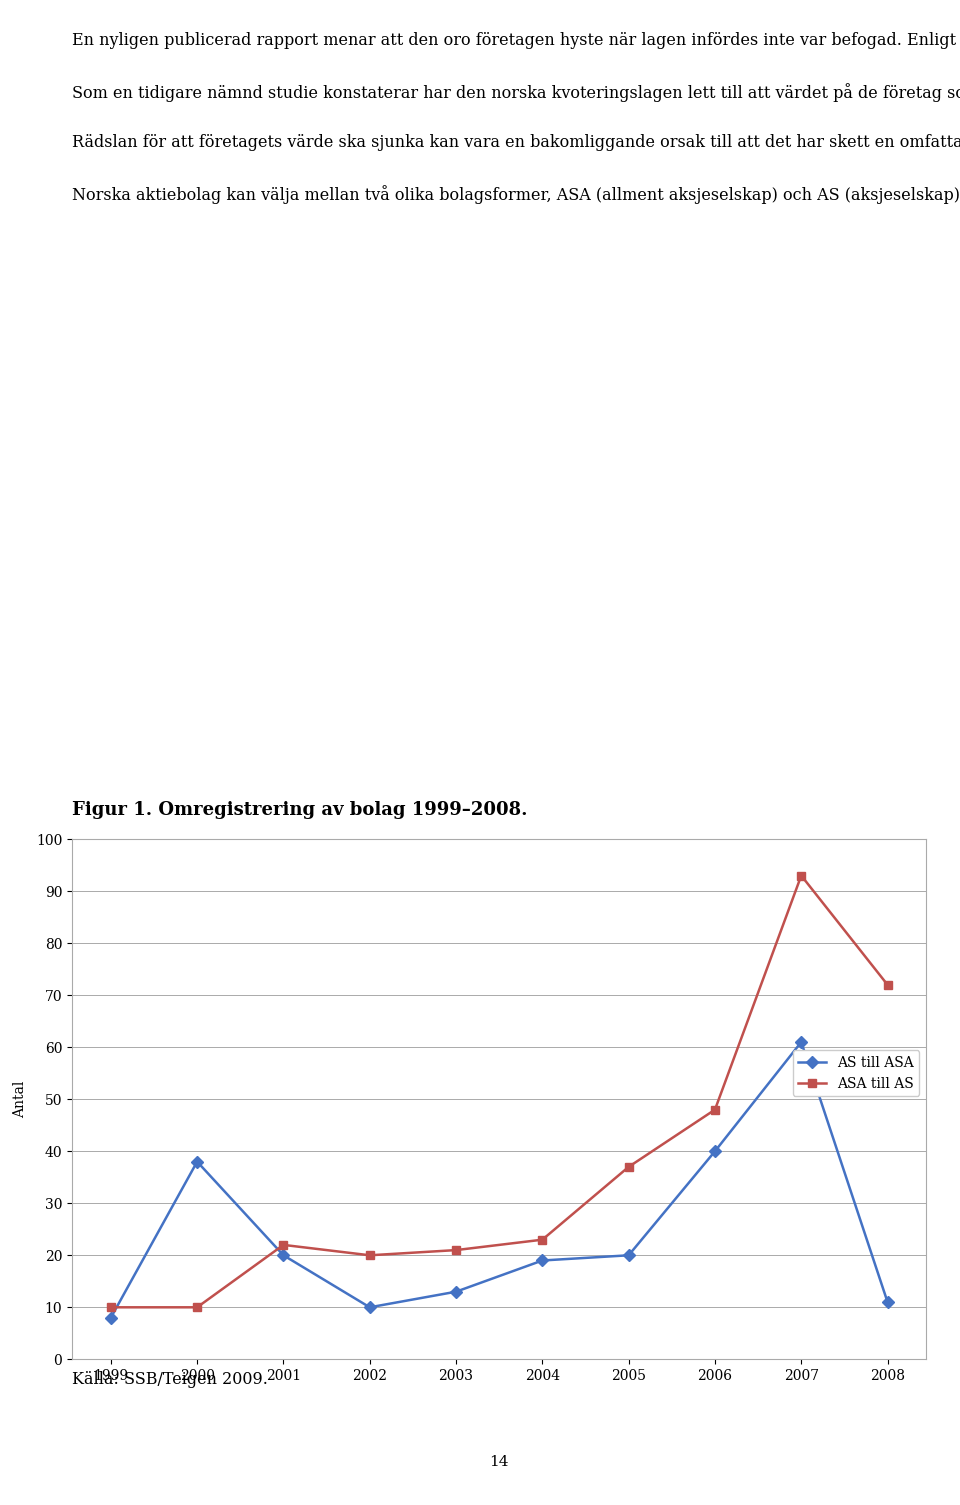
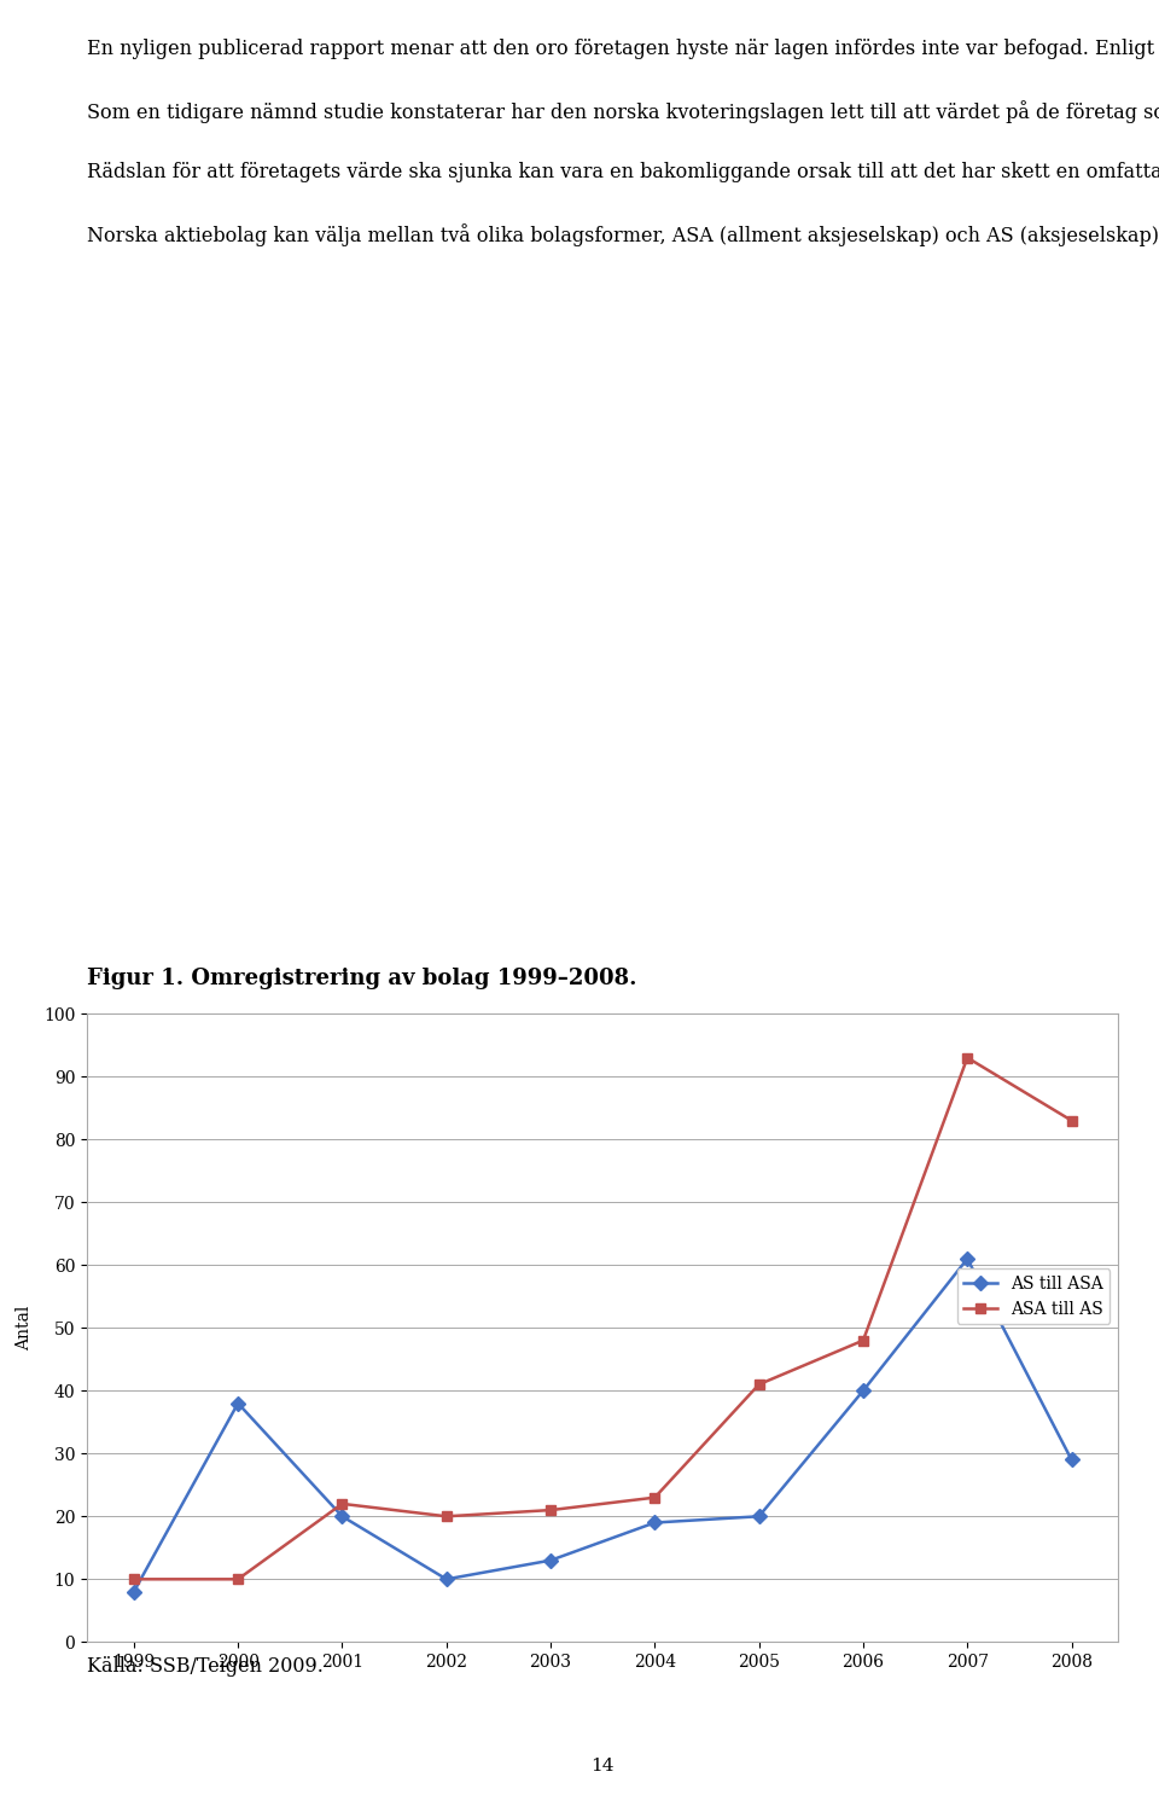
ASA till AS/2005: 37 -> 41
AS till ASA/2008: 11 -> 29
ASA till AS/2008: 72 -> 83
